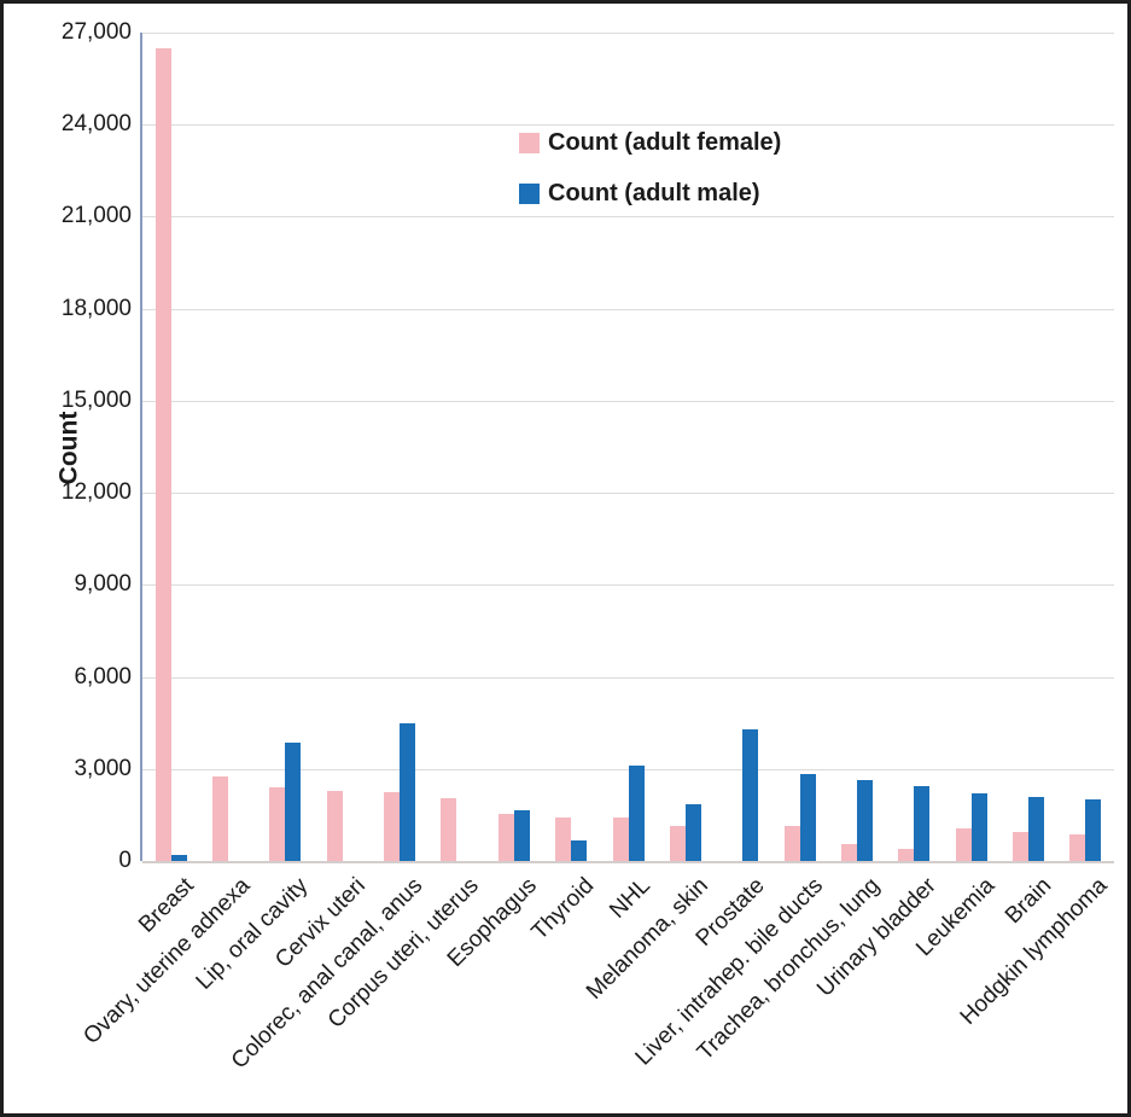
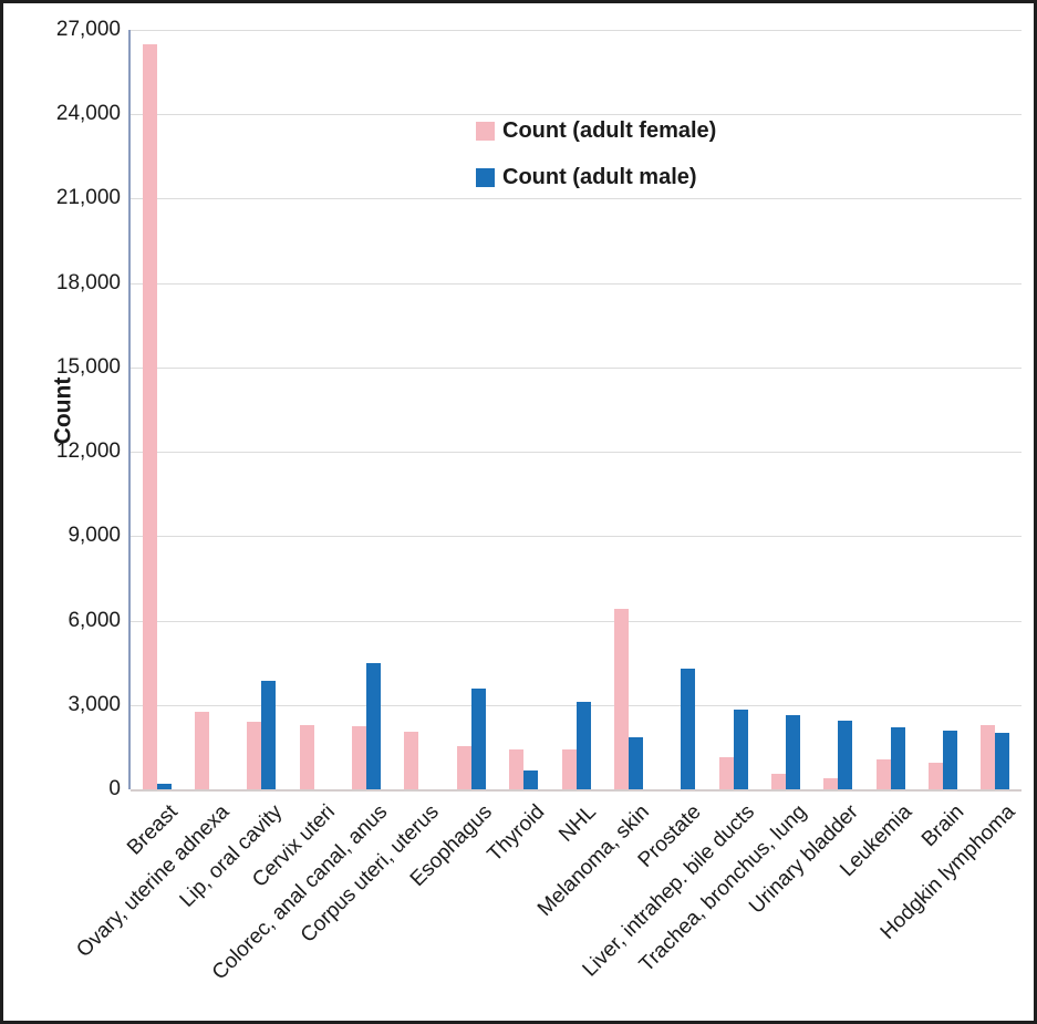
Count (adult male)/Esophagus: 1600 -> 3600
Count (adult female)/Melanoma, skin: 1200 -> 6400
Count (adult female)/Hodgkin lymphoma: 800 -> 2300
